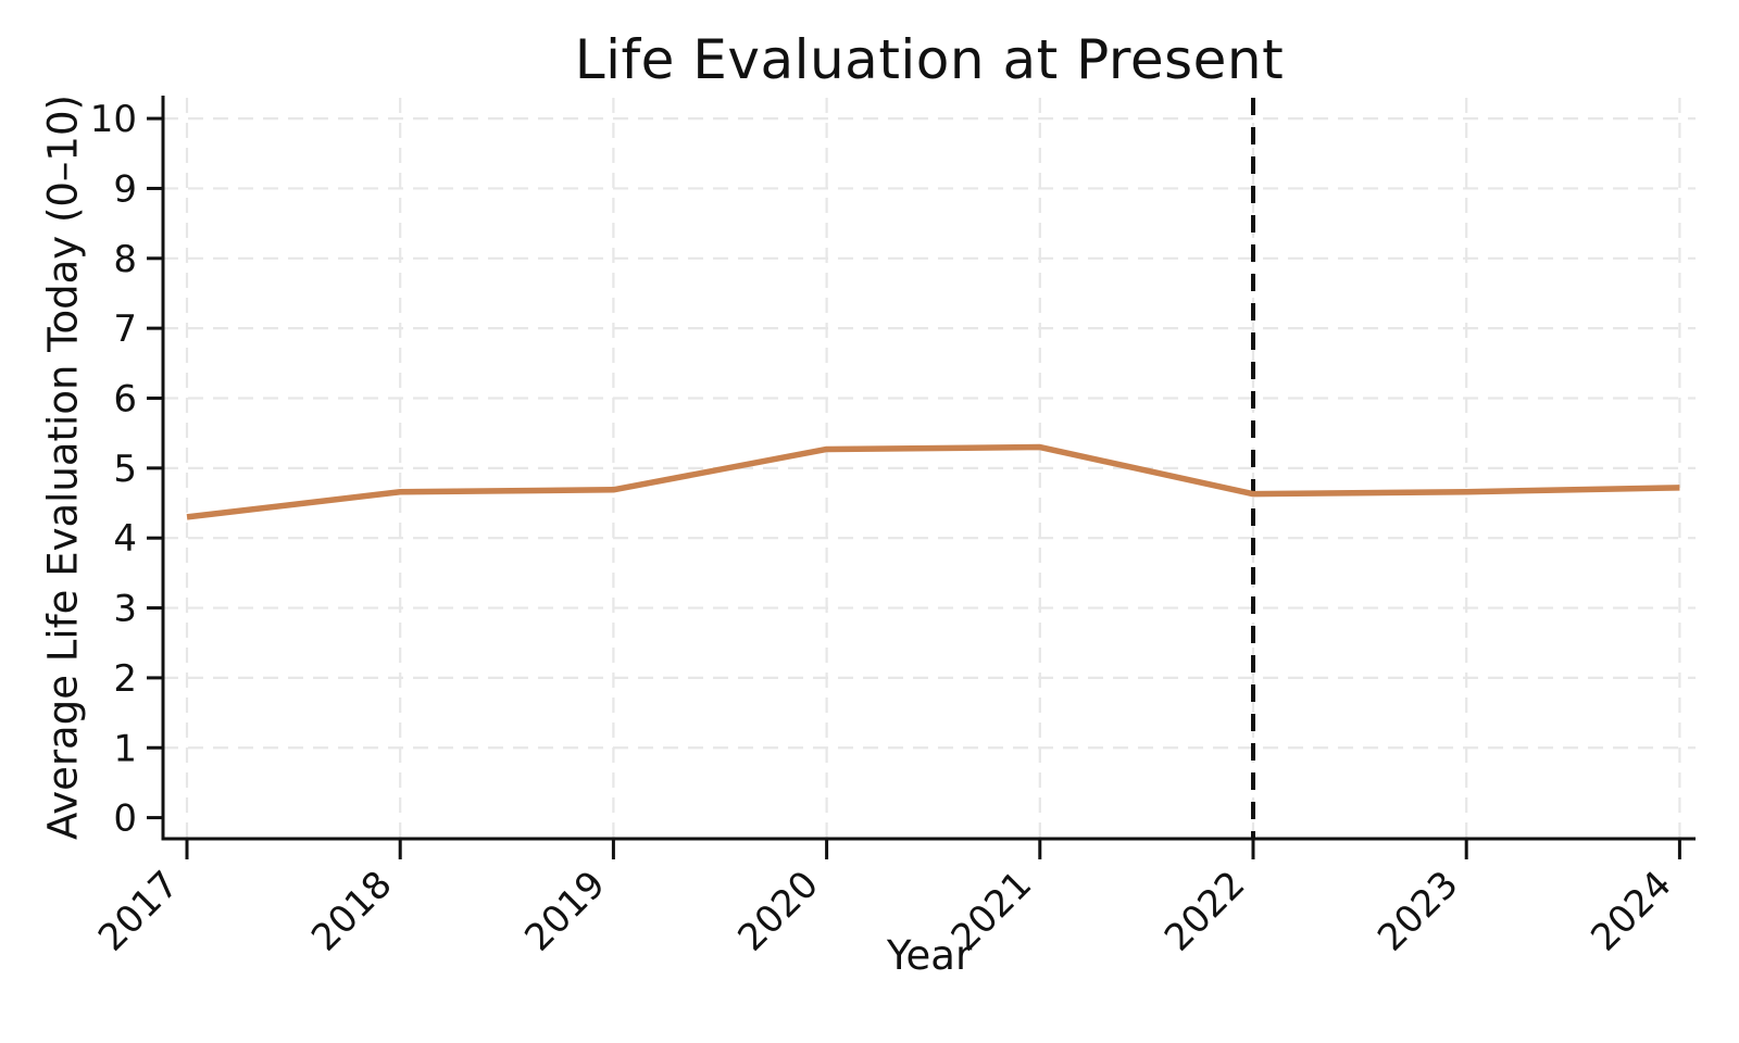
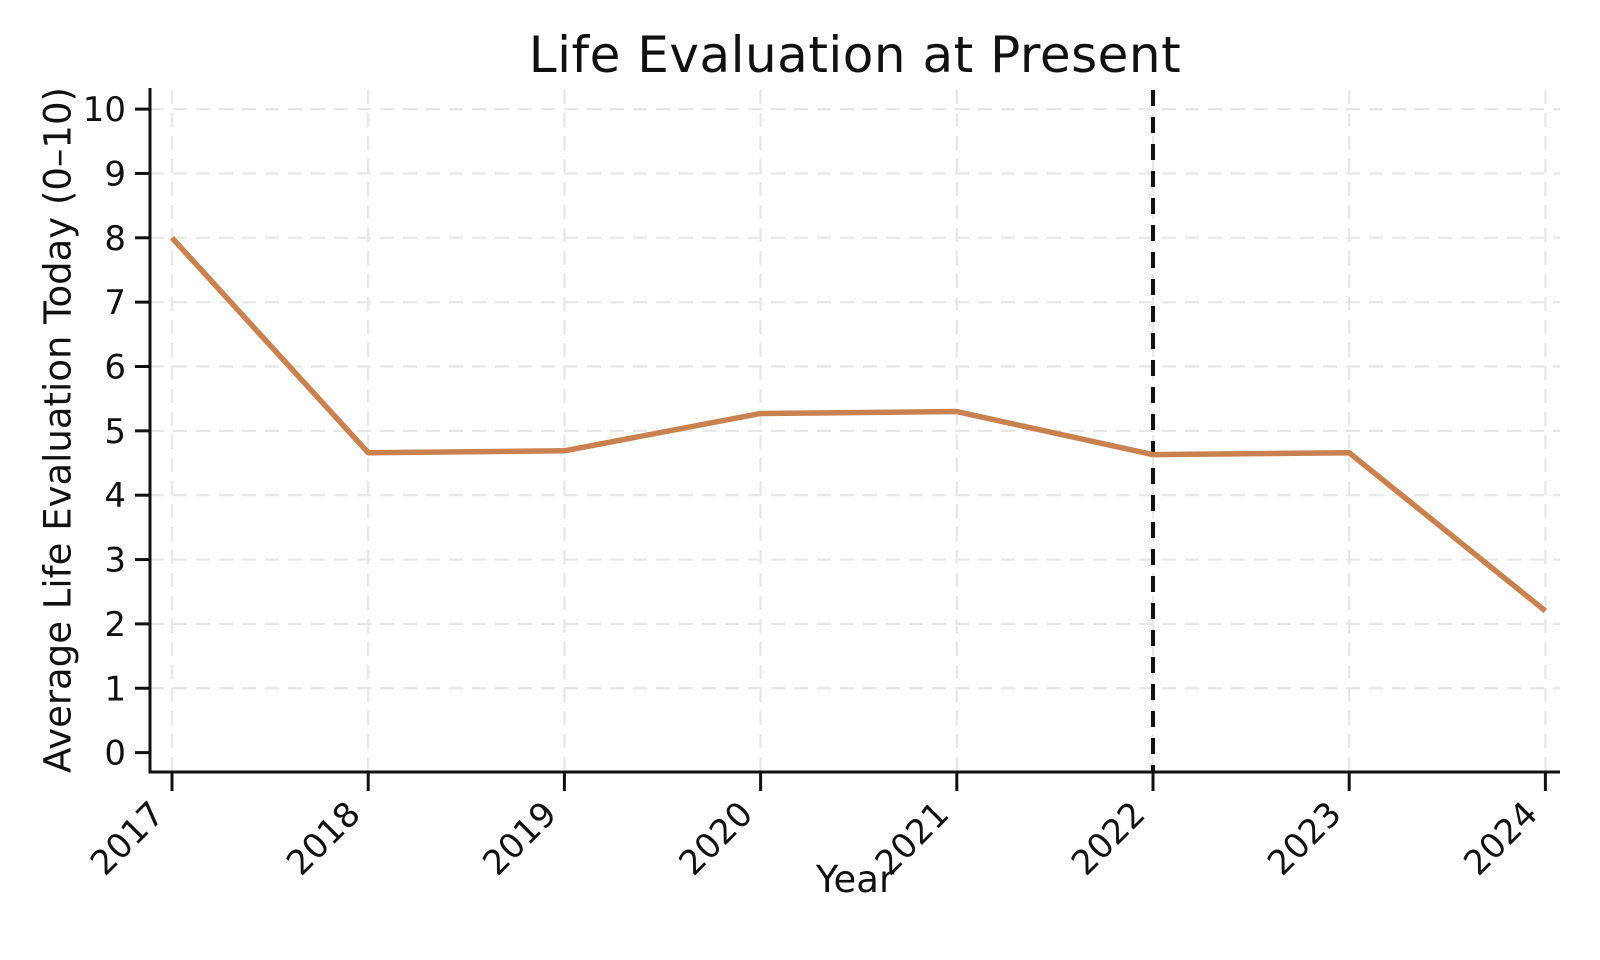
2017: 4.3 -> 8.0
2024: 4.7 -> 2.2
